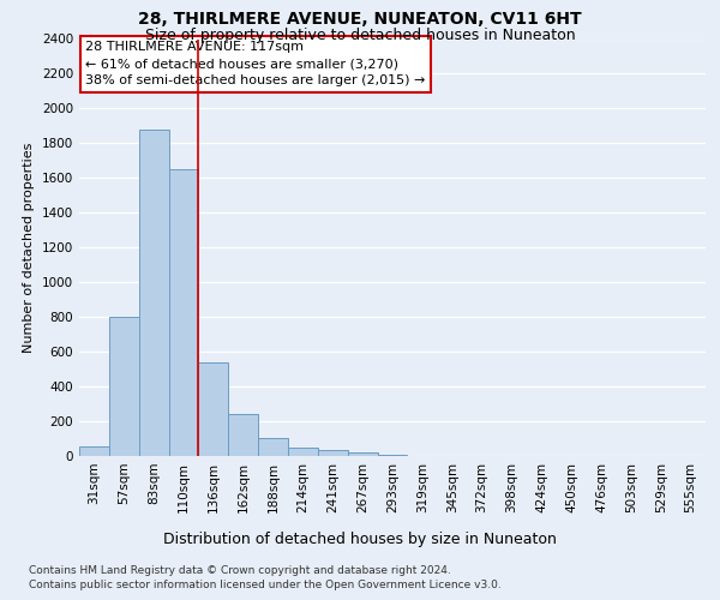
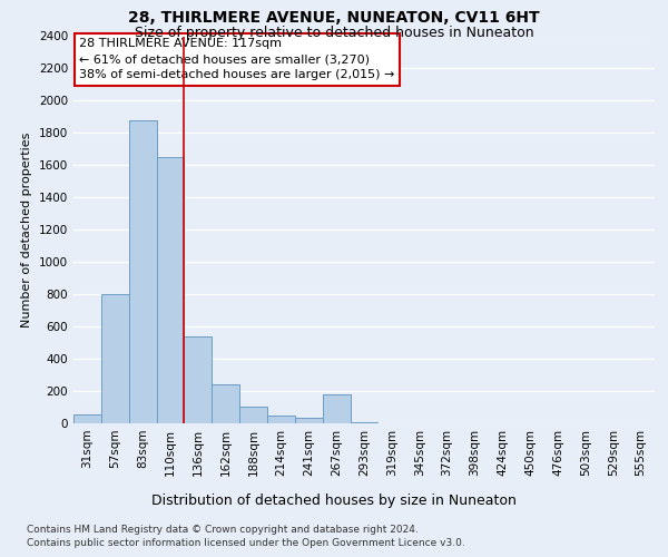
267sqm: 20 -> 180
